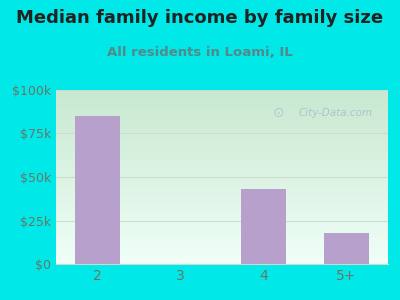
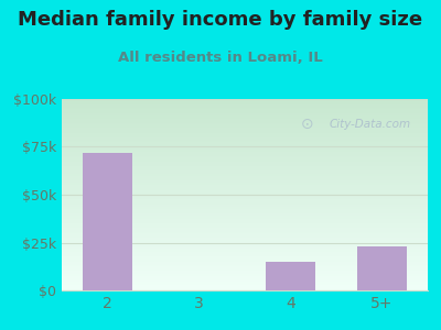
2: $85k -> $72k
4: $43k -> $15k
5+: $18k -> $23k
